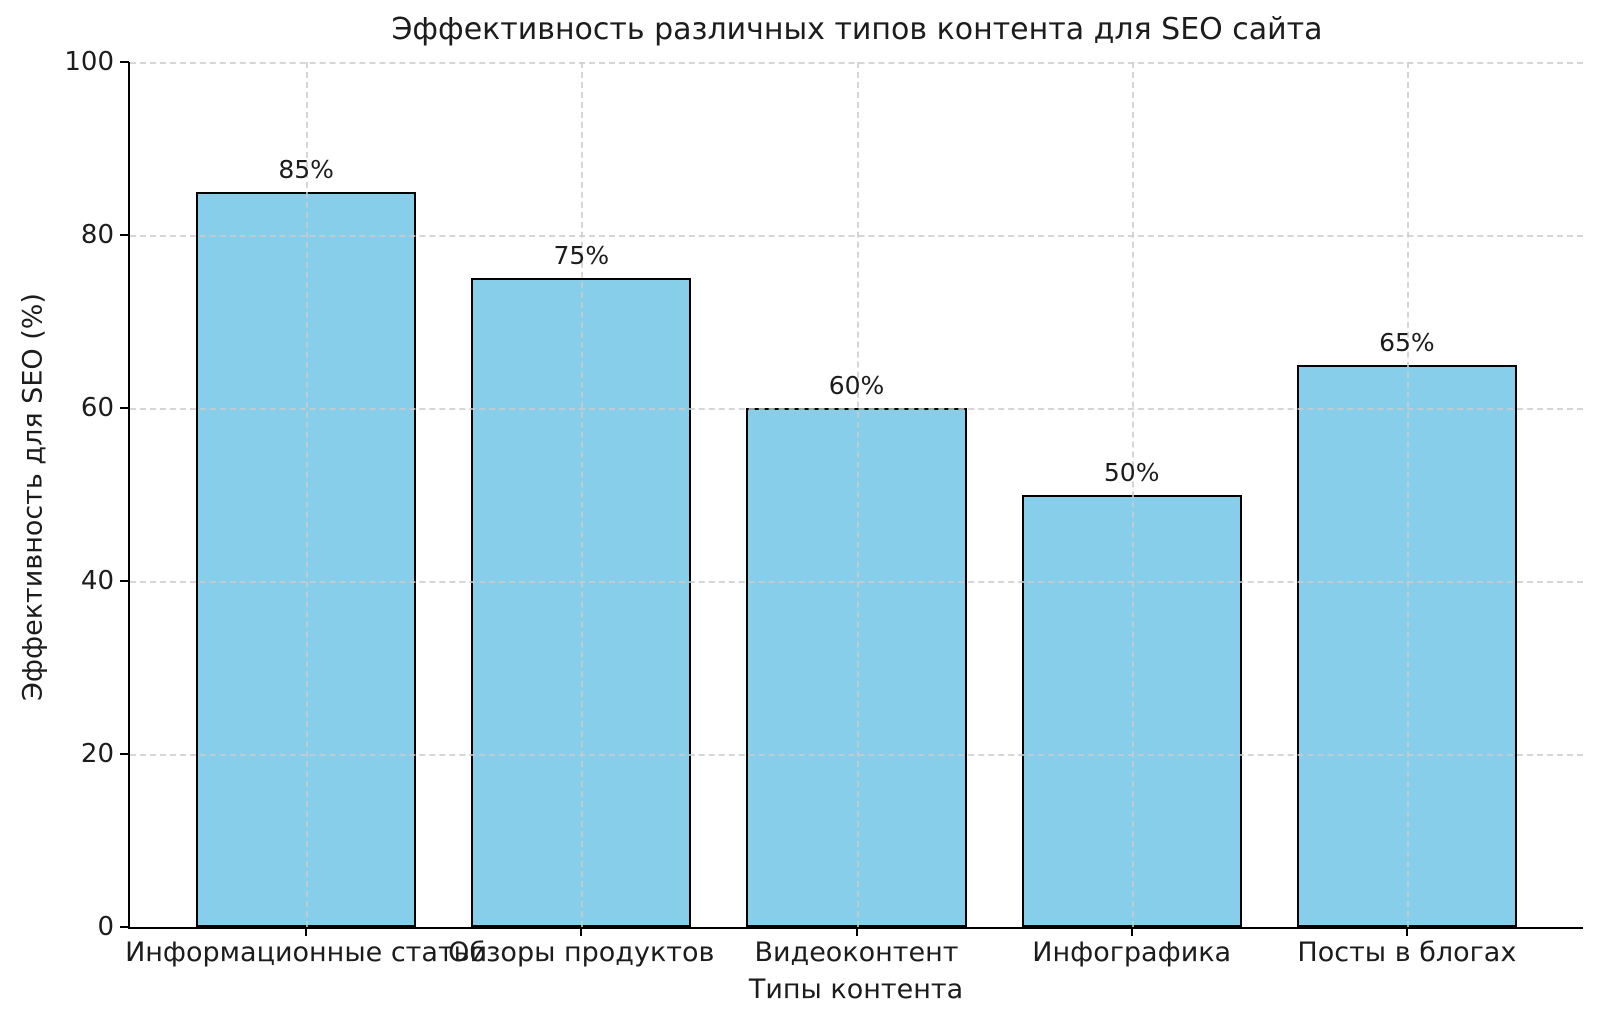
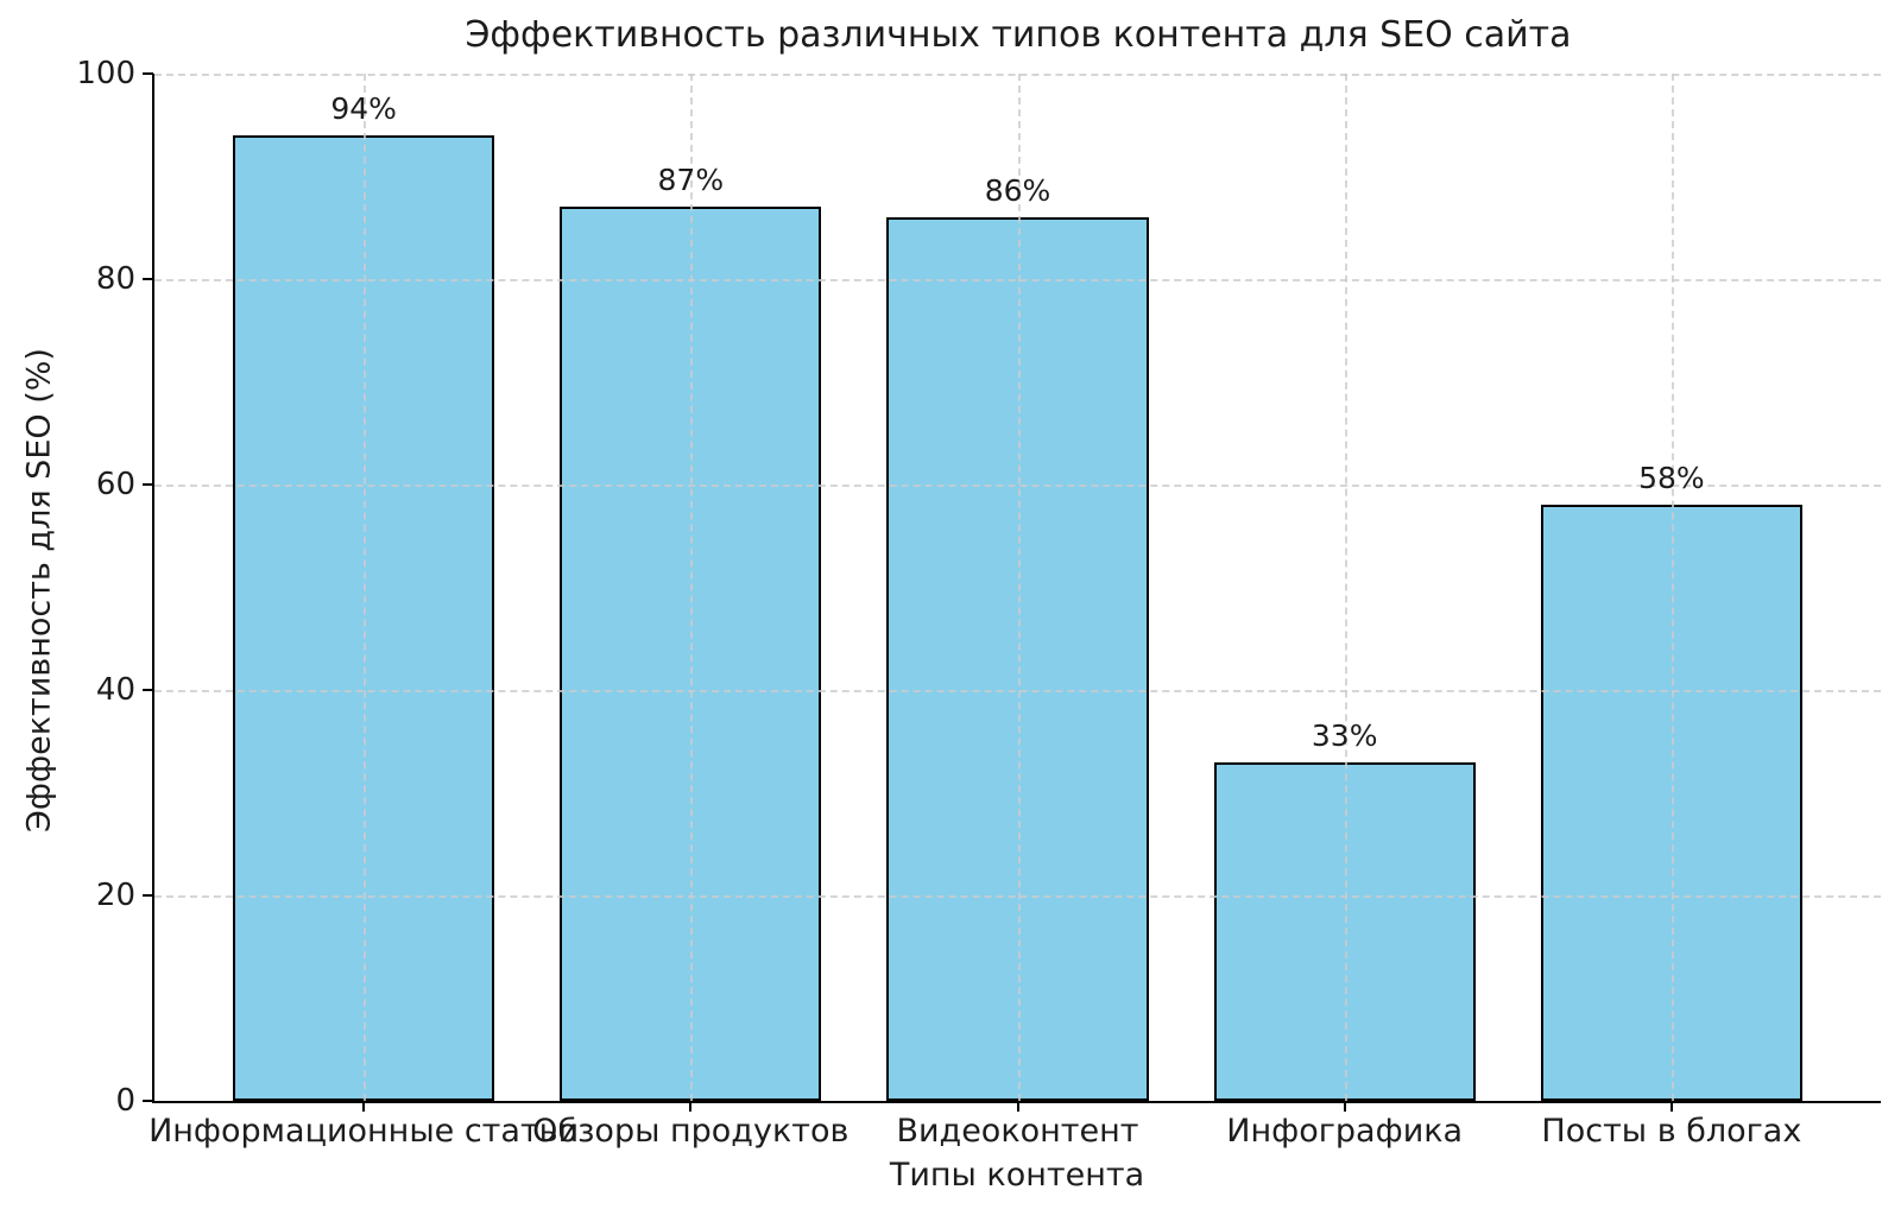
Информационные статьи: 85% -> 94%
Обзоры продуктов: 75% -> 87%
Видеоконтент: 60% -> 86%
Инфографика: 50% -> 33%
Посты в блогах: 65% -> 58%
